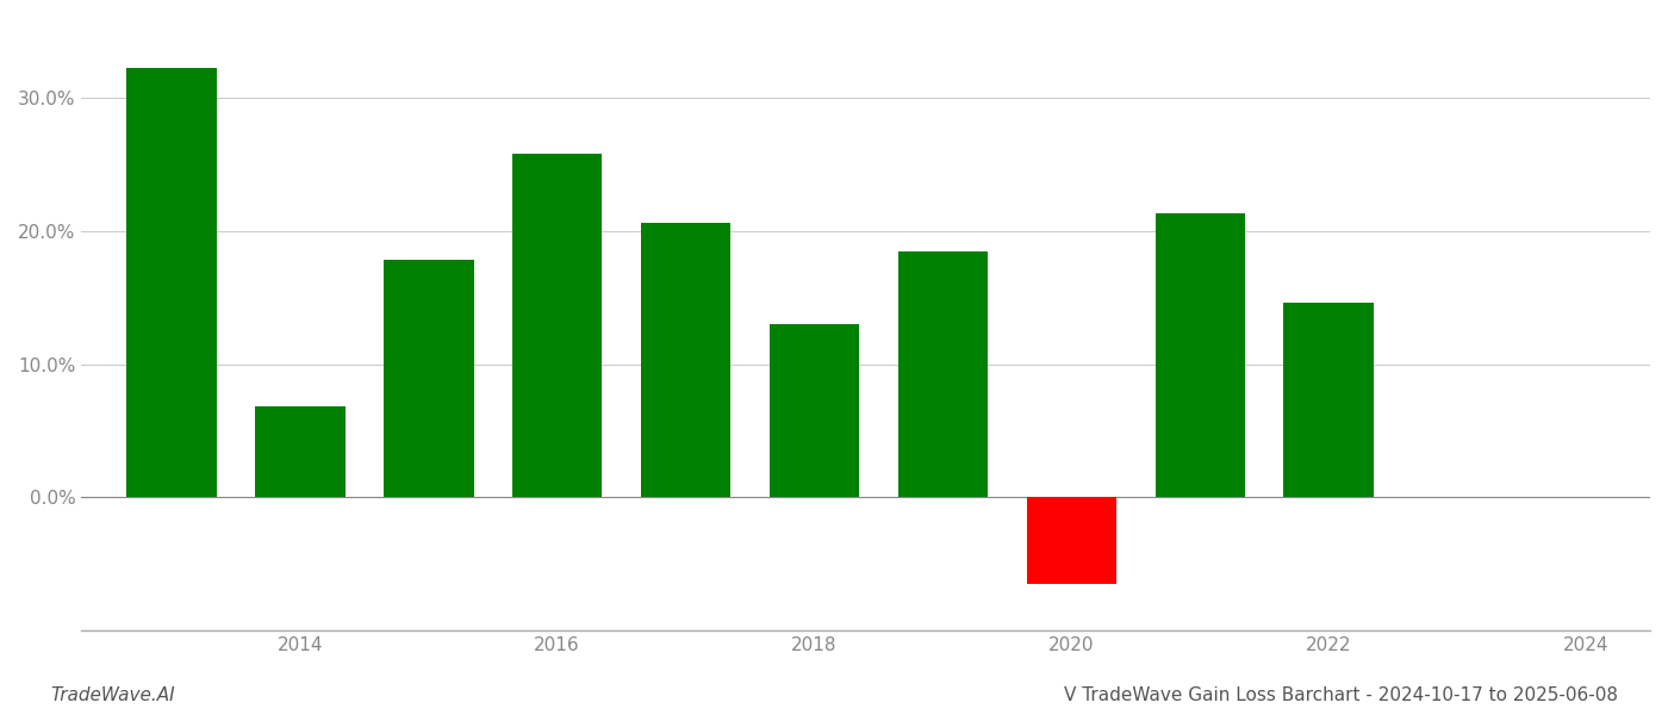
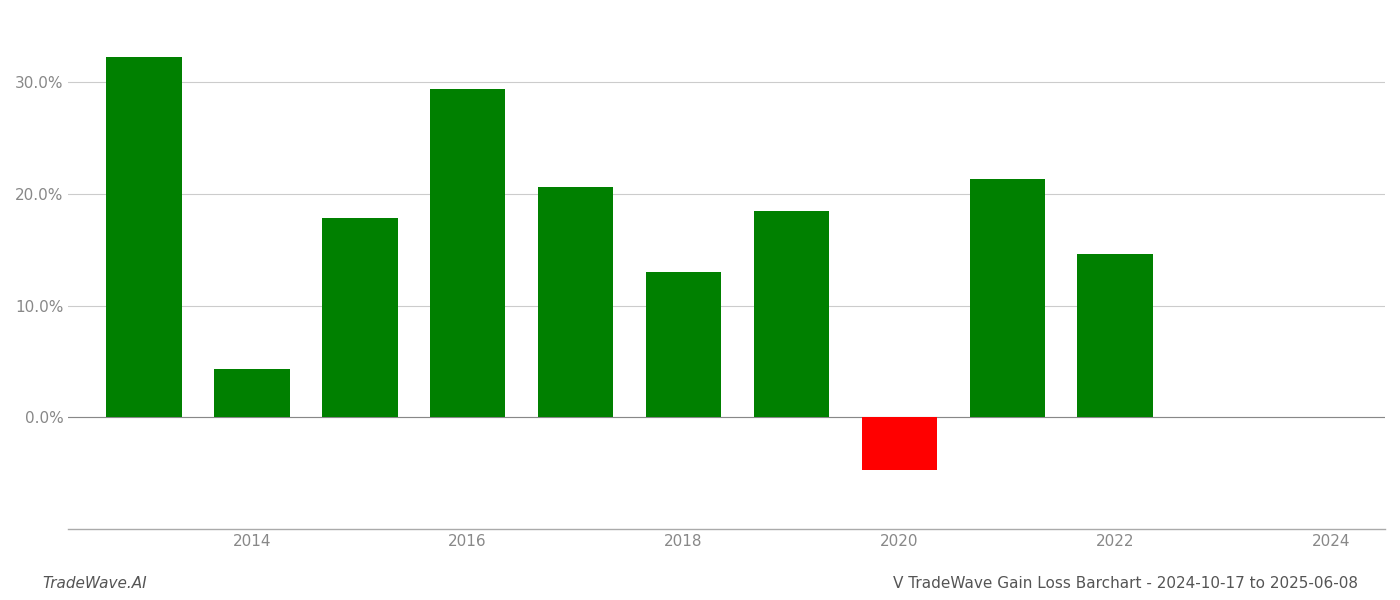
2014: 6.8% -> 4.3%
2016: 25.8% -> 29.4%
2020: -6.5% -> -4.7%
